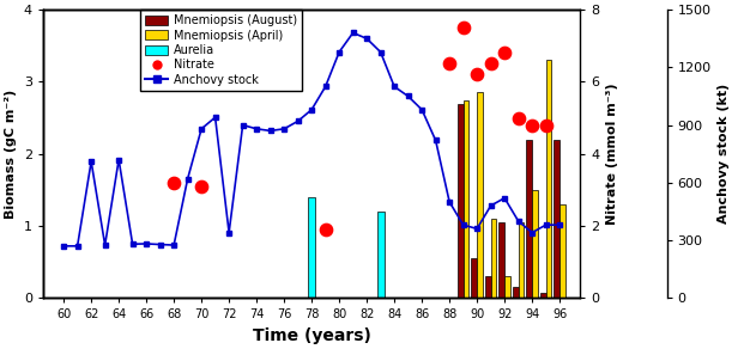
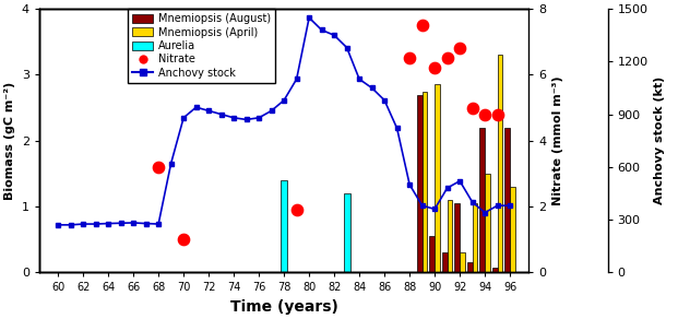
Anchovy stock/62: 710 -> 280
Anchovy stock/64: 720 -> 280
Nitrate/70: 3.1 -> 1.0
Anchovy stock/72: 340 -> 920
Anchovy stock/80: 1280 -> 1450
